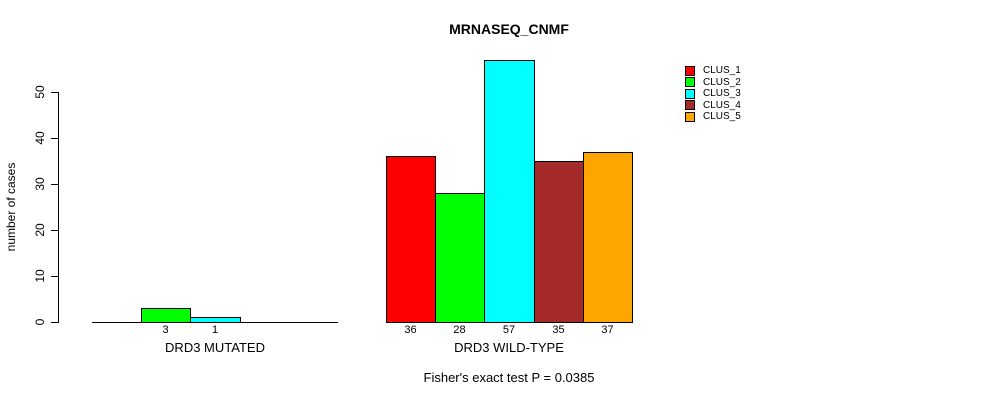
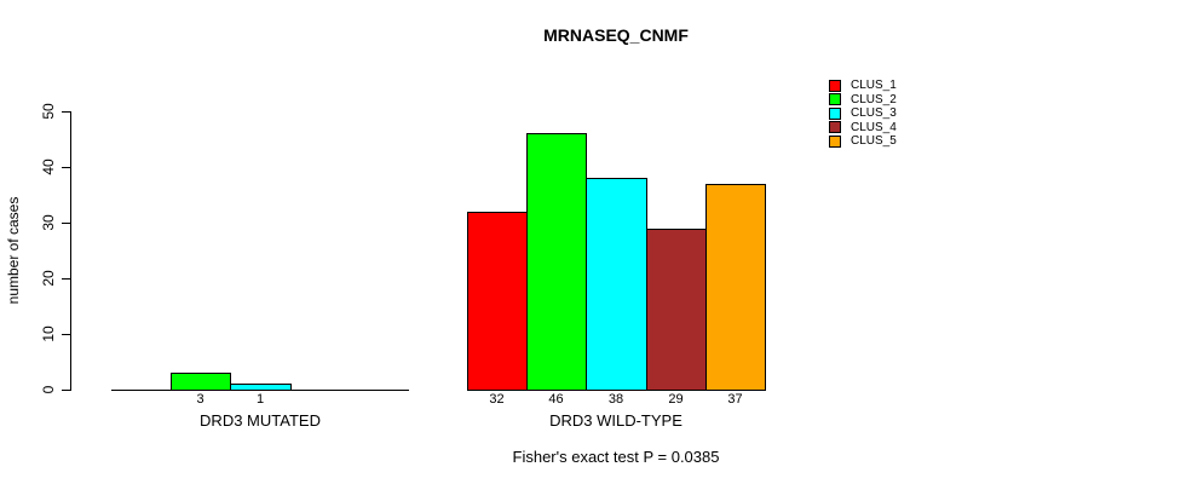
CLUS_1/DRD3 WILD-TYPE: 36 -> 32
CLUS_2/DRD3 WILD-TYPE: 28 -> 46
CLUS_3/DRD3 WILD-TYPE: 57 -> 38
CLUS_4/DRD3 WILD-TYPE: 35 -> 29
